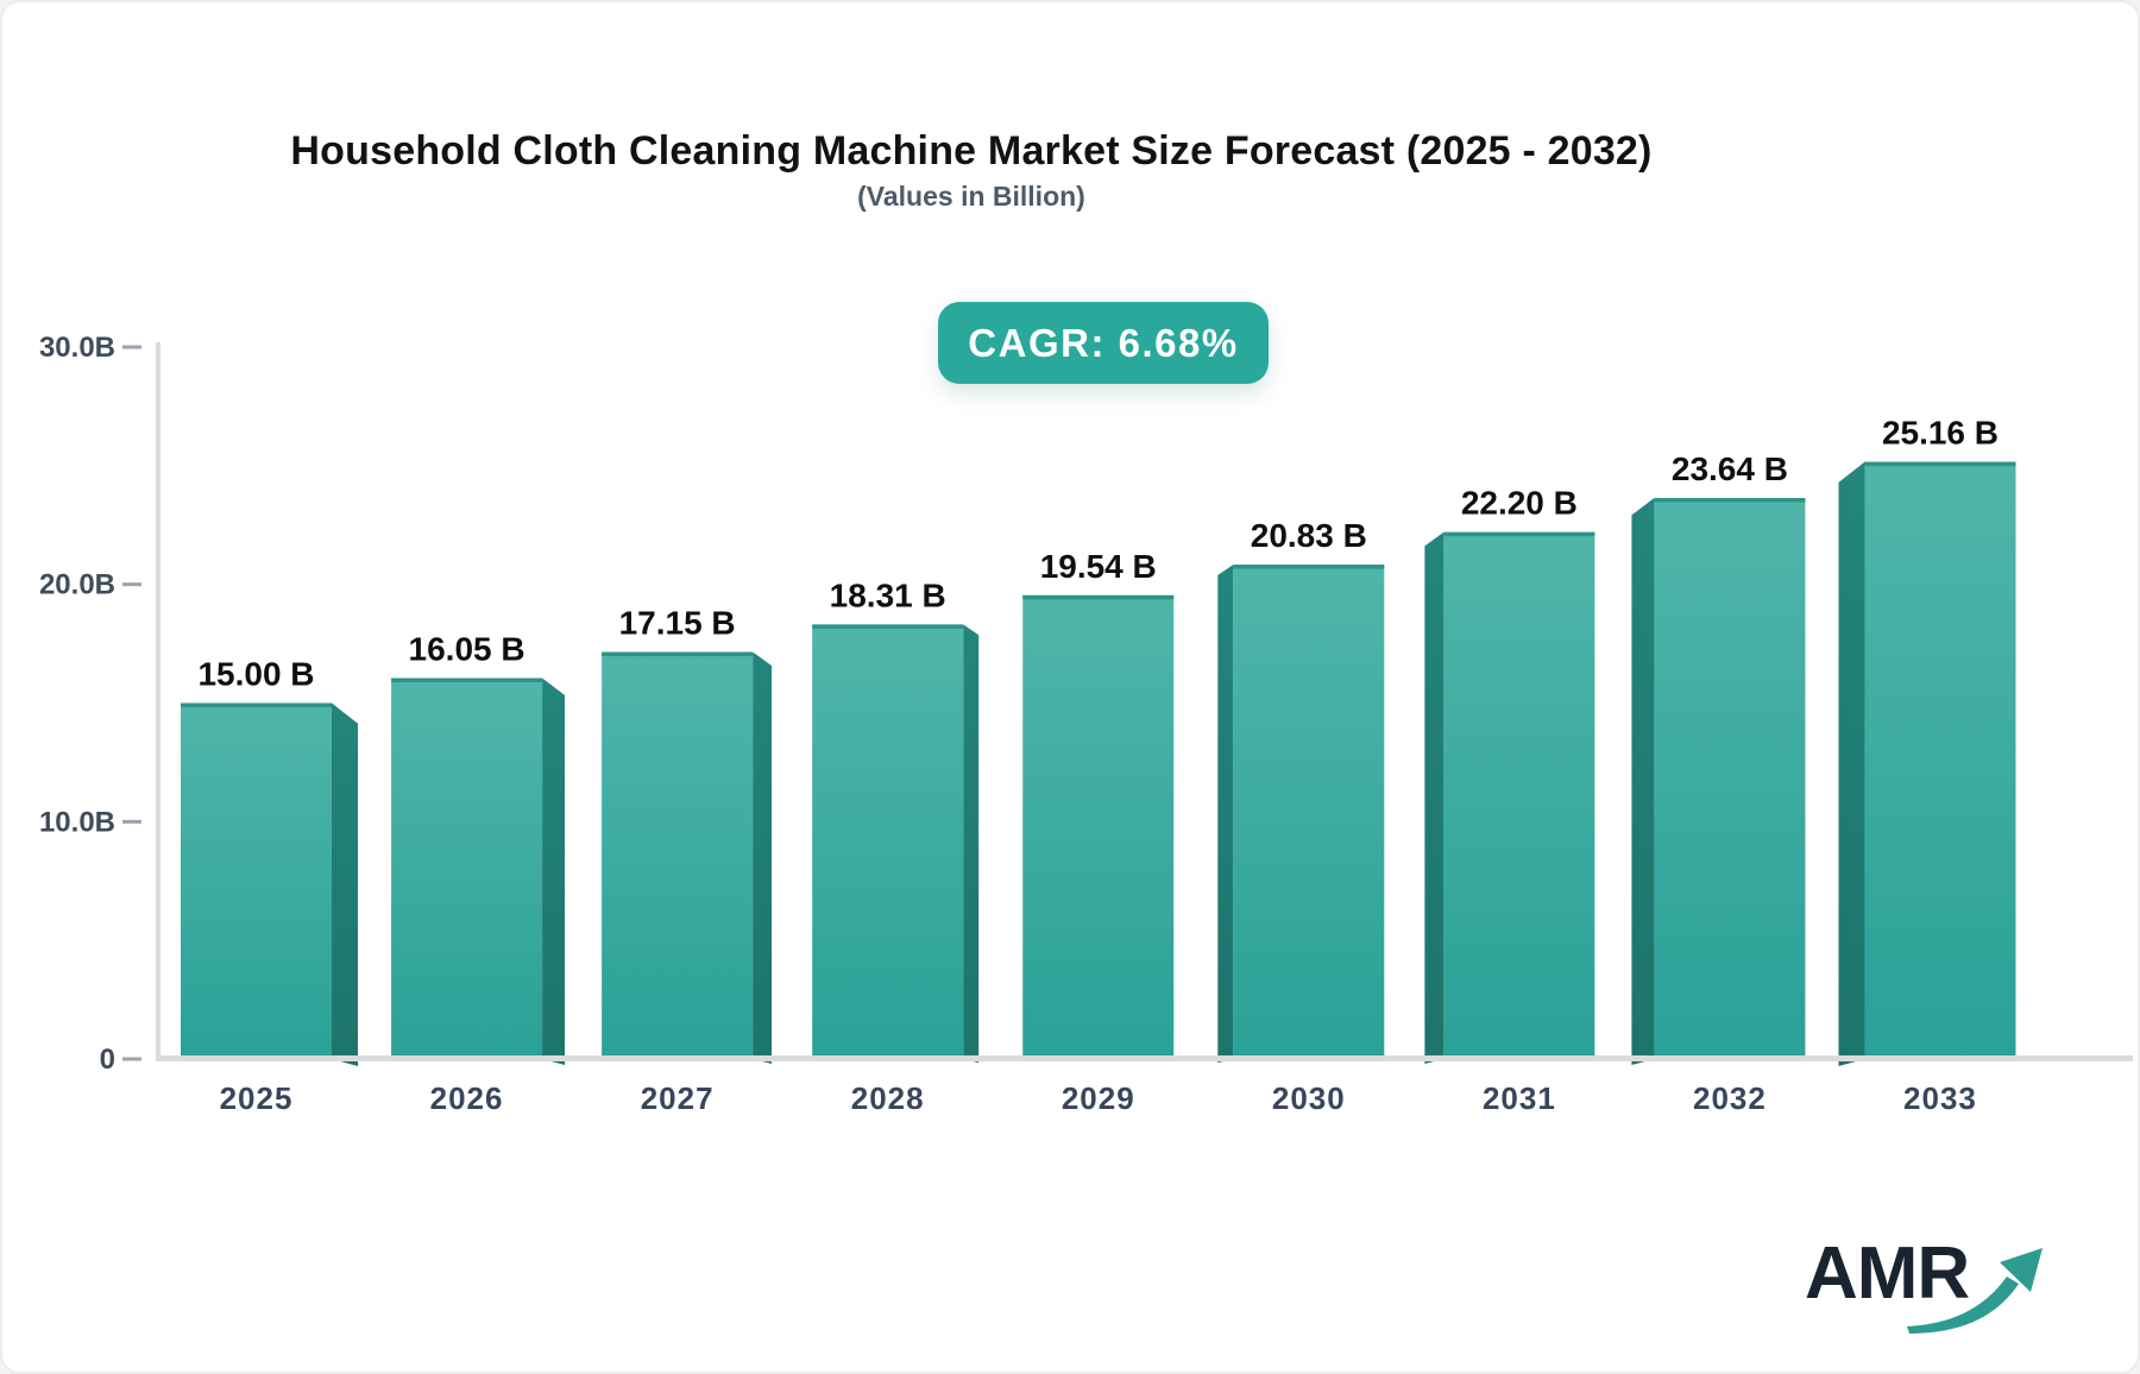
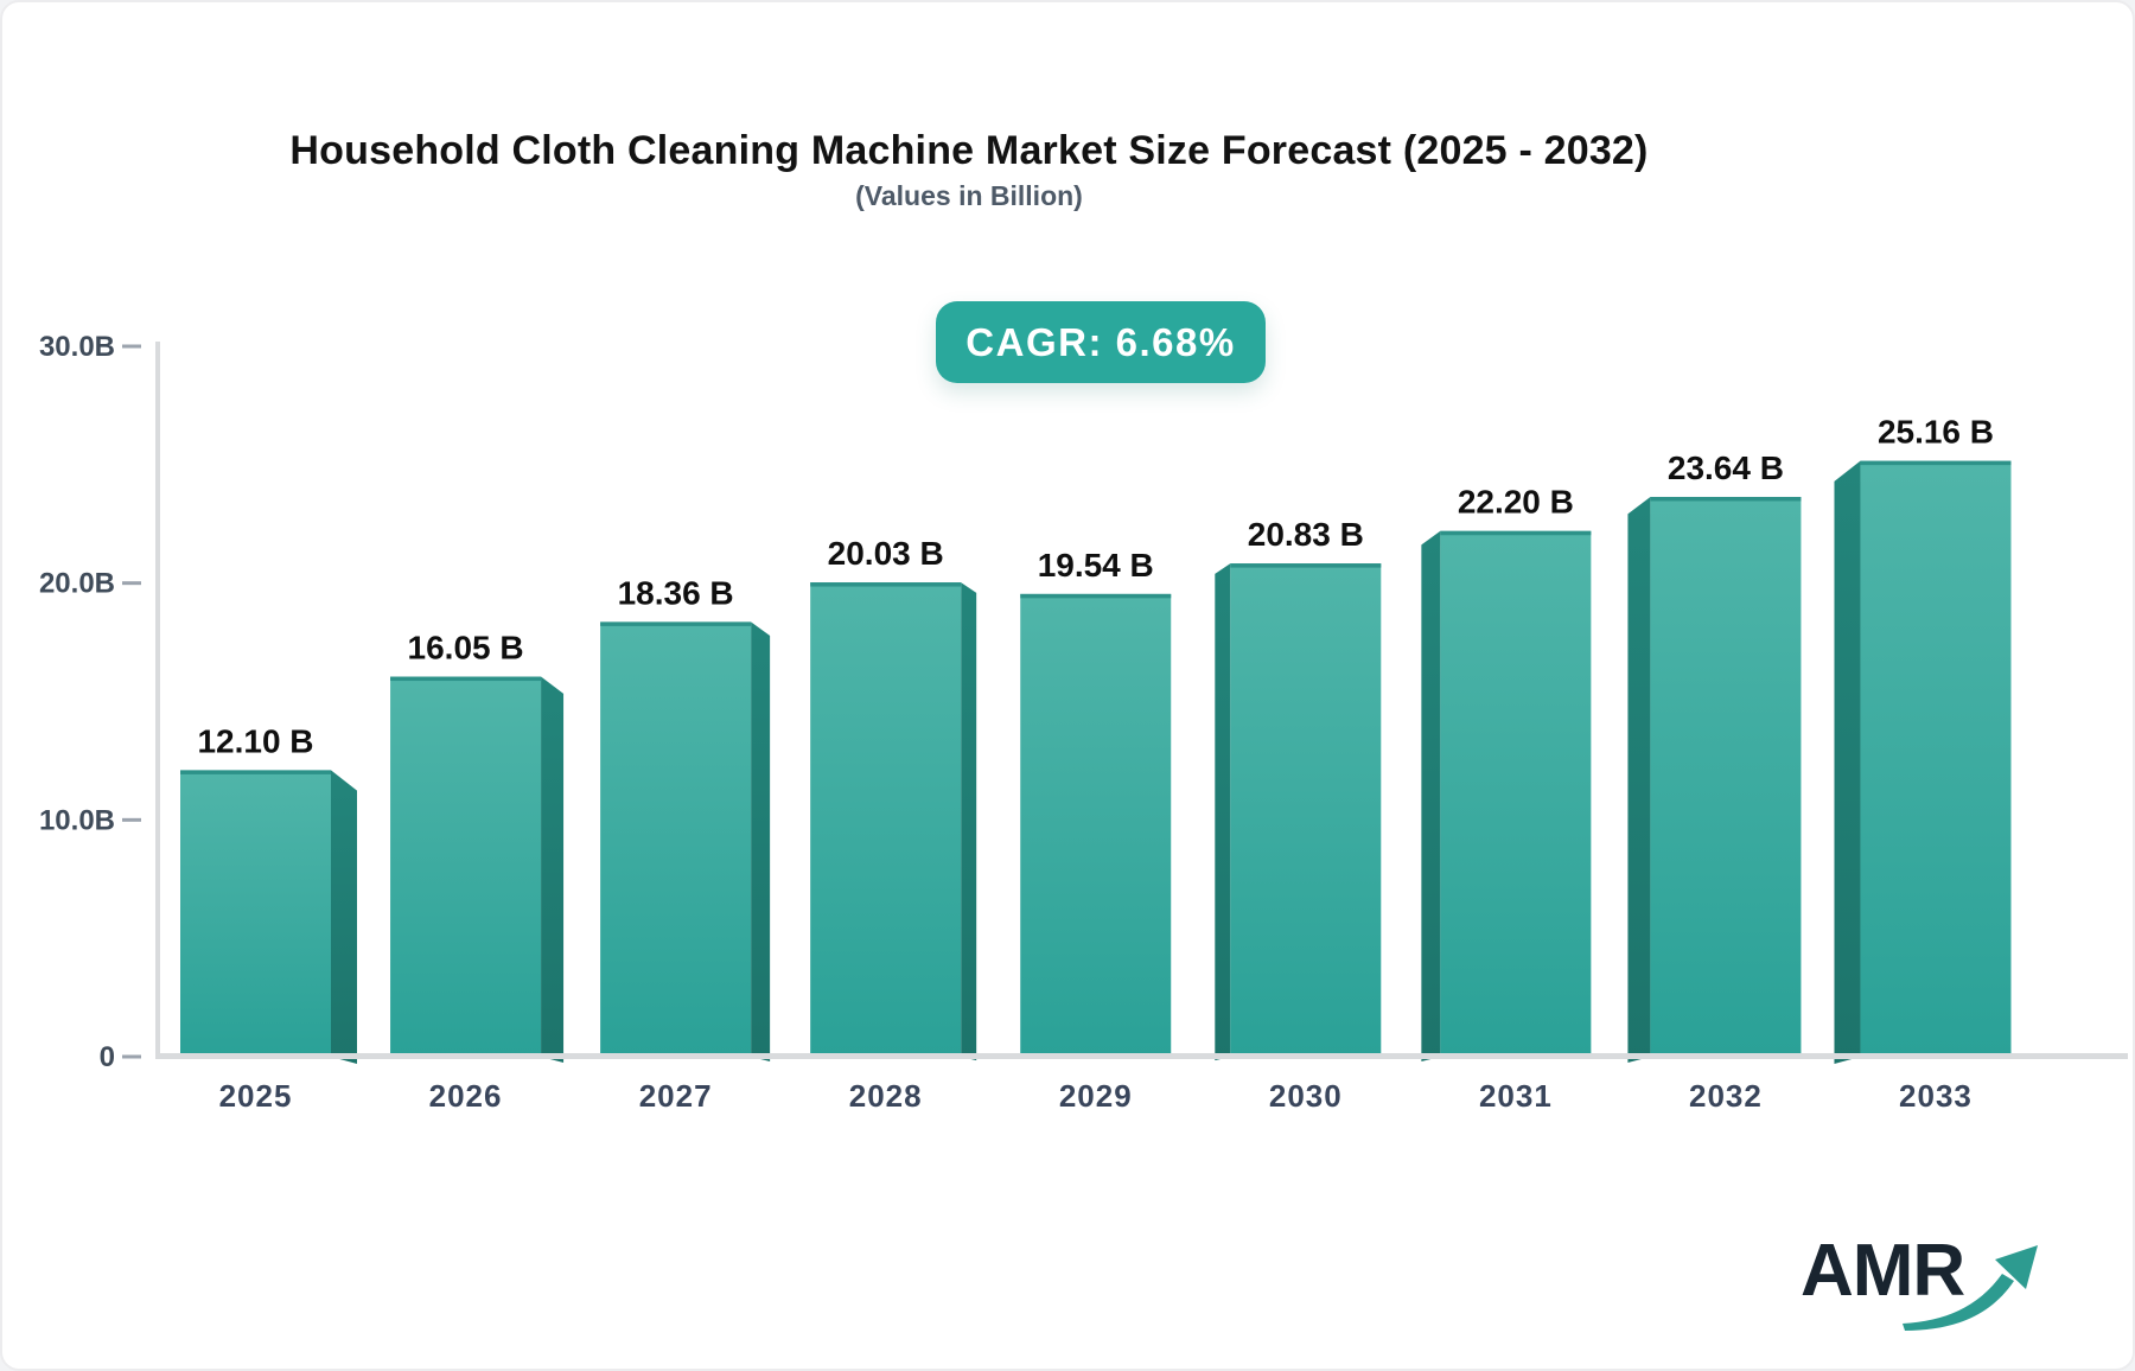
2025: 15.00 -> 12.10
2027: 17.15 -> 18.36
2028: 18.31 -> 20.03
